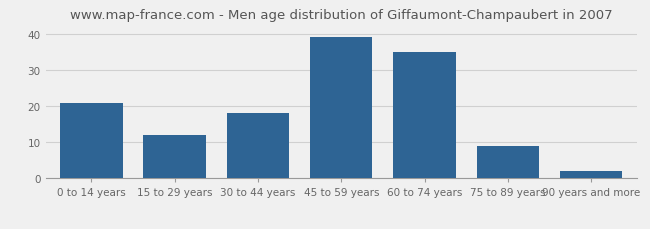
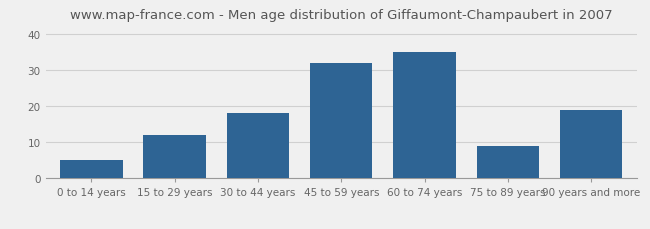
0 to 14 years: 21 -> 5
45 to 59 years: 39 -> 32
90 years and more: 2 -> 19
